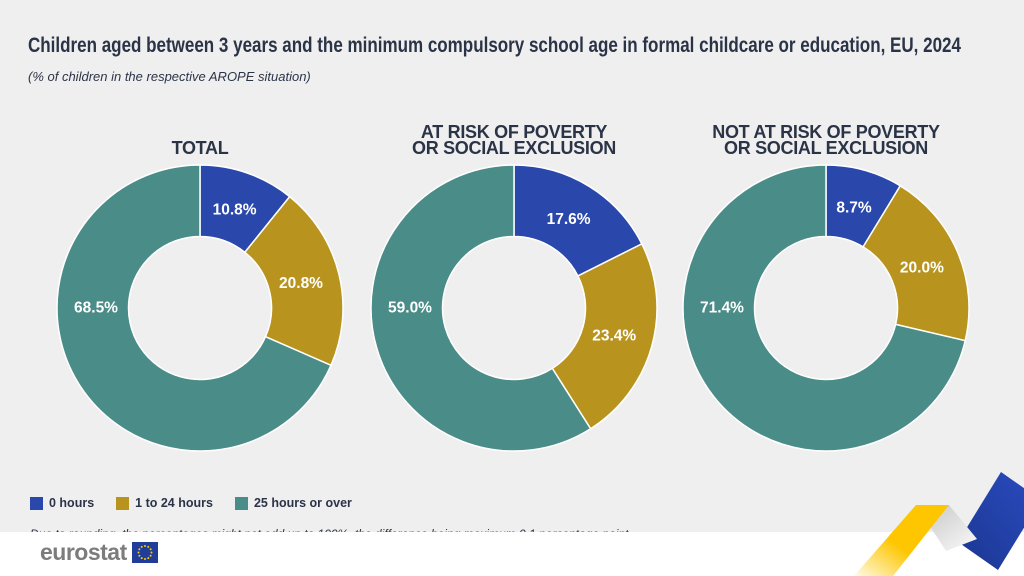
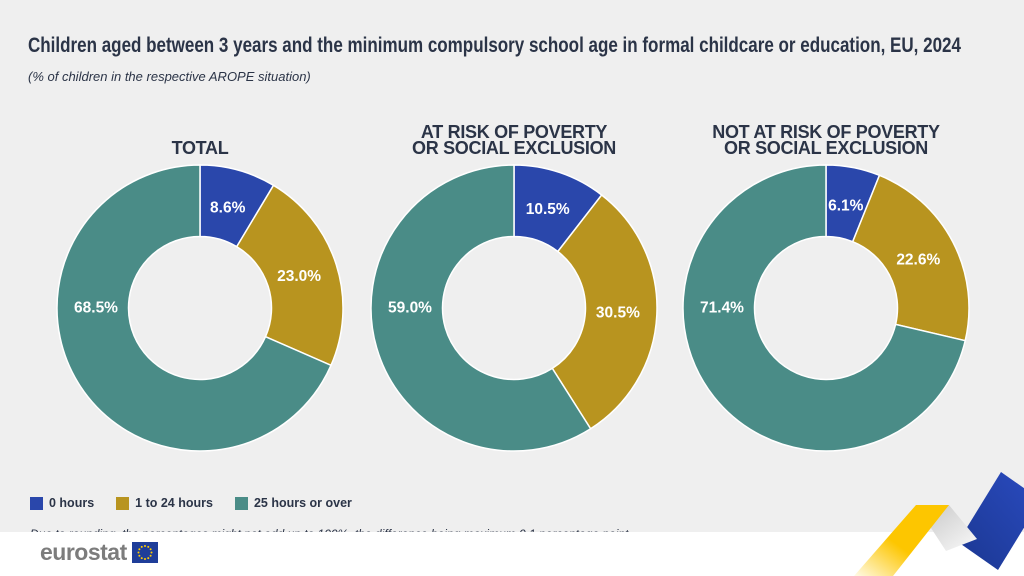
TOTAL/0 hours: 10.8% -> 8.6%
TOTAL/1 to 24 hours: 20.8% -> 23.0%
AT RISK OF POVERTY OR SOCIAL EXCLUSION/0 hours: 17.6% -> 10.5%
AT RISK OF POVERTY OR SOCIAL EXCLUSION/1 to 24 hours: 23.4% -> 30.5%
NOT AT RISK OF POVERTY OR SOCIAL EXCLUSION/0 hours: 8.7% -> 6.1%
NOT AT RISK OF POVERTY OR SOCIAL EXCLUSION/1 to 24 hours: 20.0% -> 22.6%
